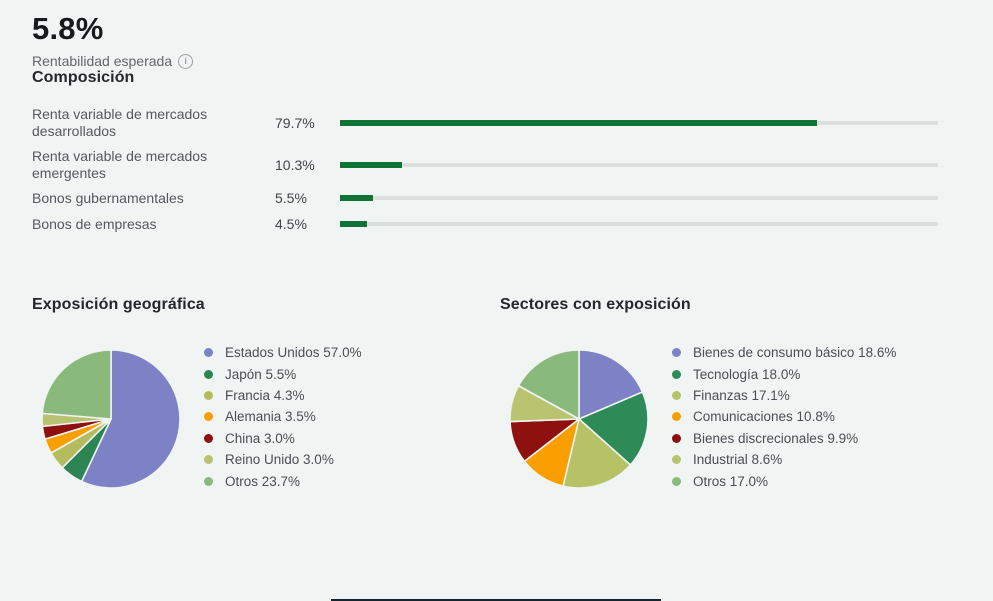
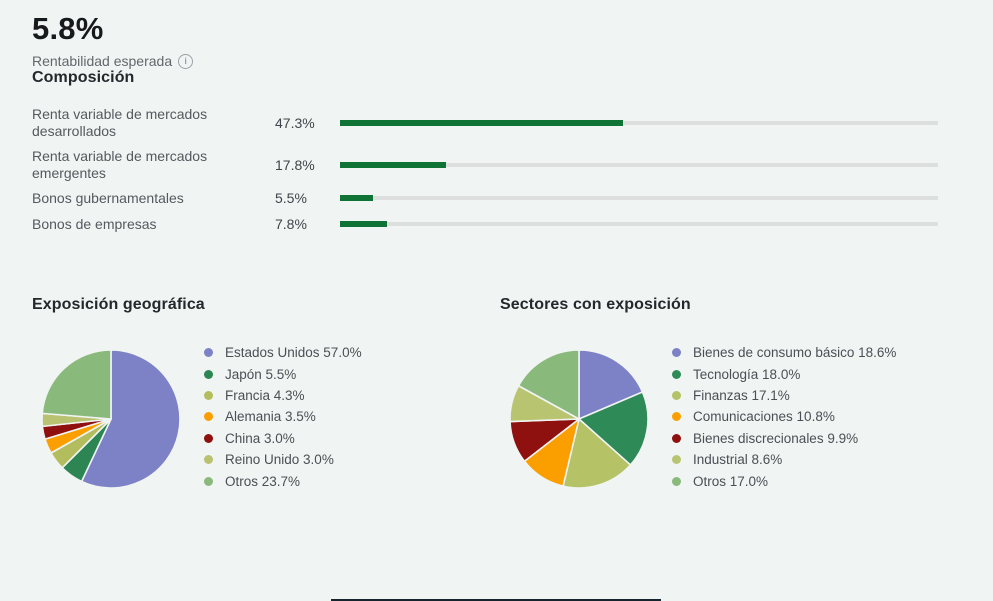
Composición/Renta variable de mercados desarrollados: 79.7% -> 47.3%
Composición/Renta variable de mercados emergentes: 10.3% -> 17.8%
Composición/Bonos de empresas: 4.5% -> 7.8%
